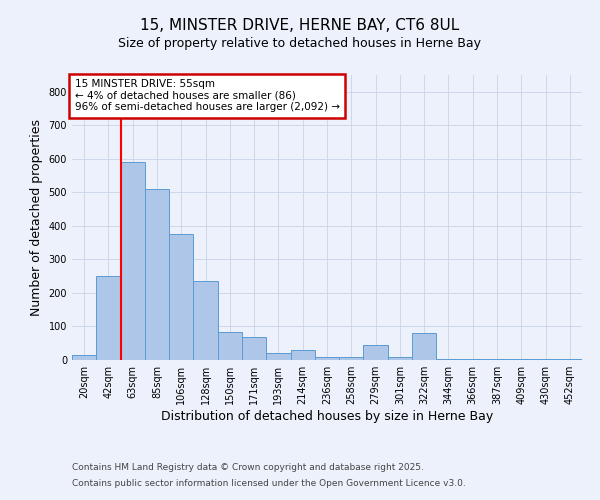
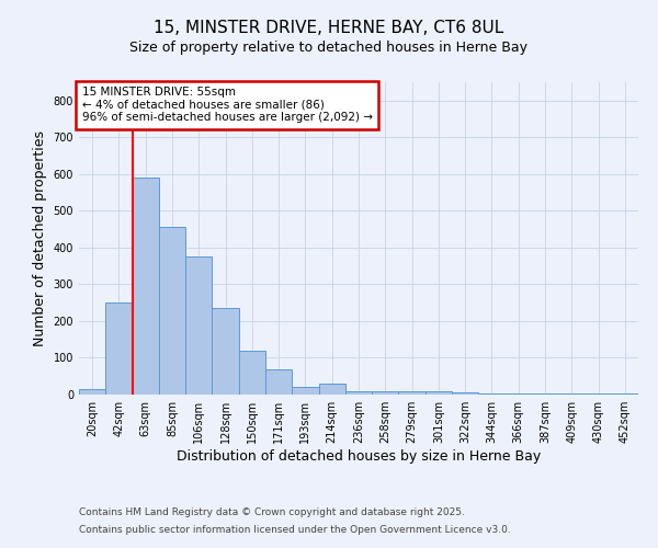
85sqm: 510 -> 455
150sqm: 85 -> 120
279sqm: 45 -> 8
322sqm: 80 -> 5
